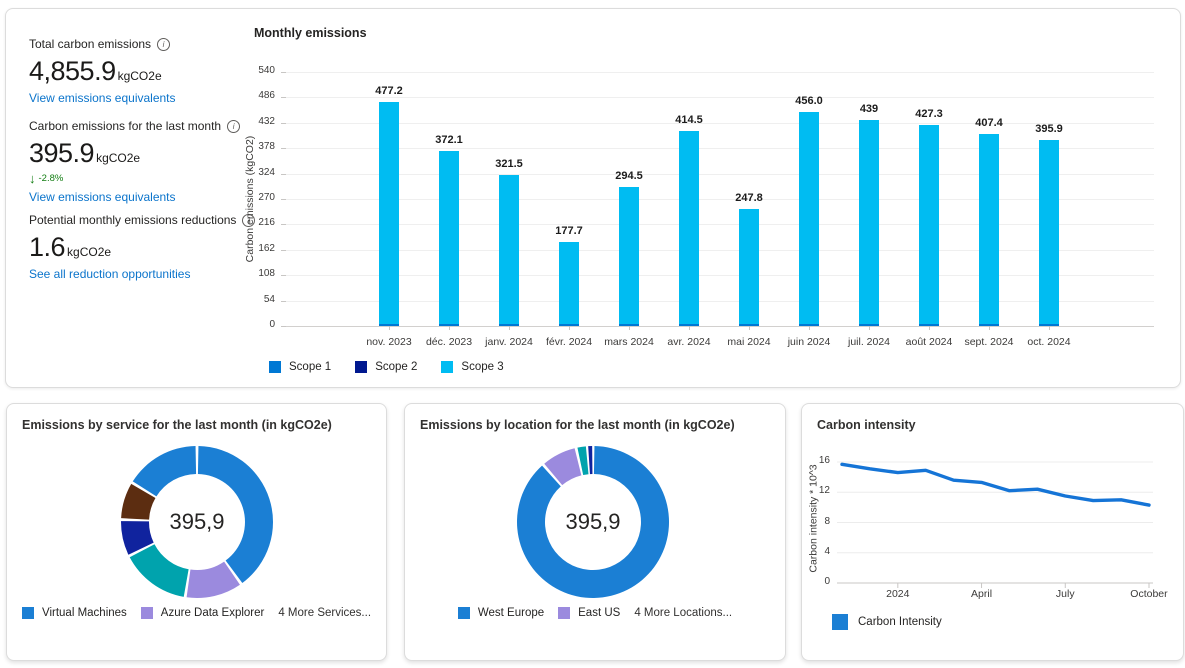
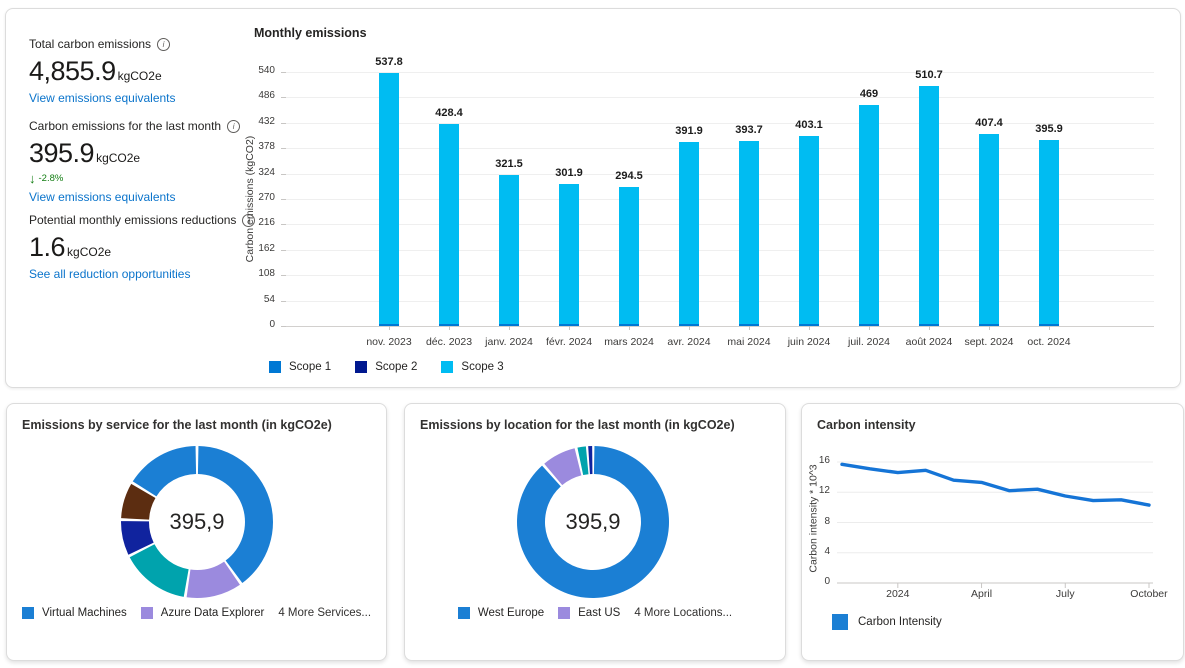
Monthly emissions/nov. 2023: 477.2 -> 537.8
Monthly emissions/déc. 2023: 372.1 -> 428.4
Monthly emissions/févr. 2024: 177.7 -> 301.9
Monthly emissions/avr. 2024: 414.5 -> 391.9
Monthly emissions/mai 2024: 247.8 -> 393.7
Monthly emissions/juin 2024: 456.0 -> 403.1
Monthly emissions/juil. 2024: 439 -> 469
Monthly emissions/août 2024: 427.3 -> 510.7
